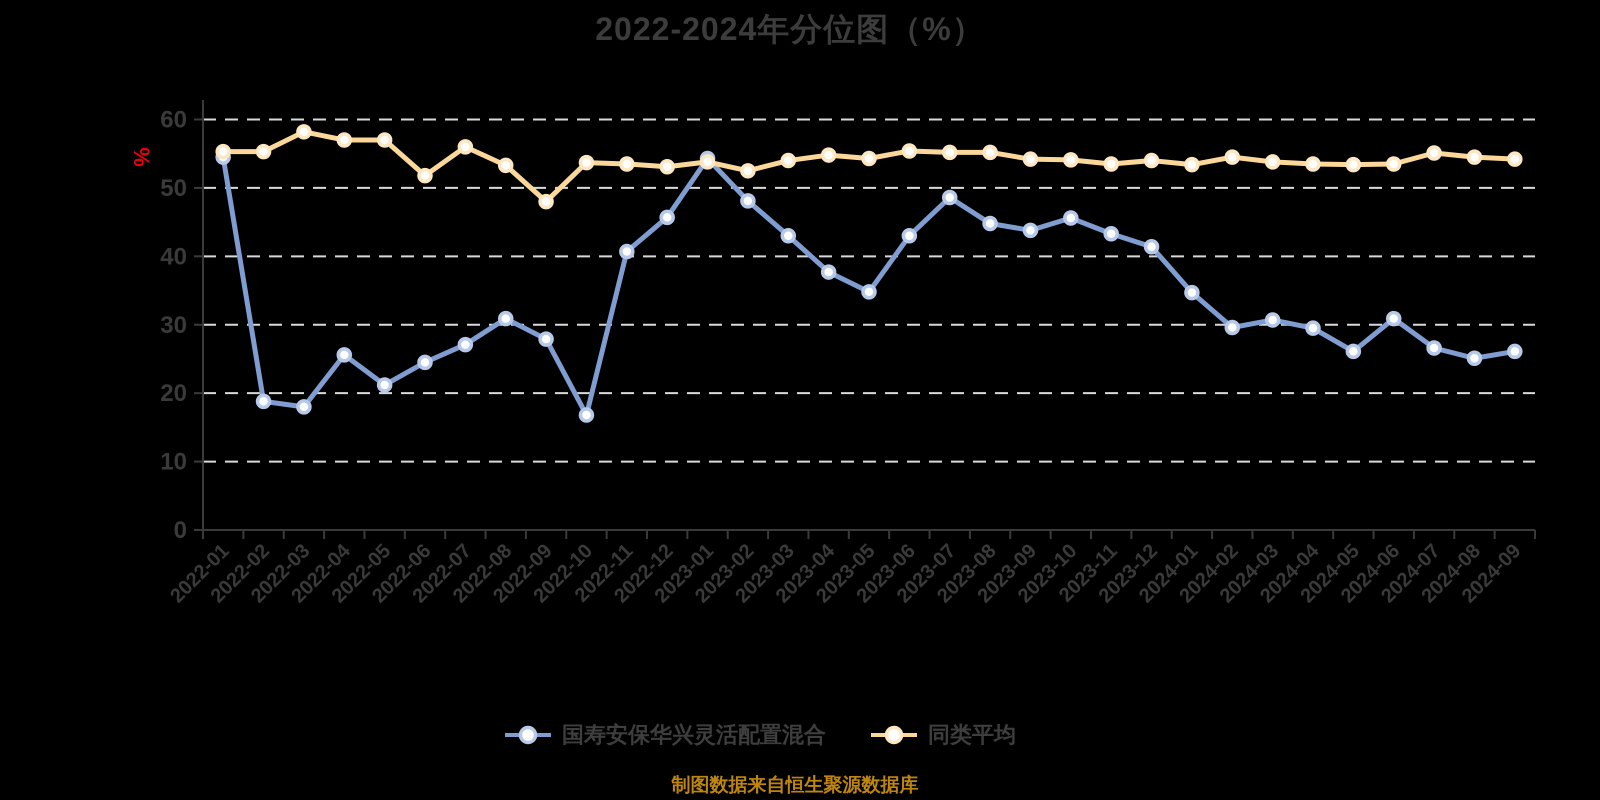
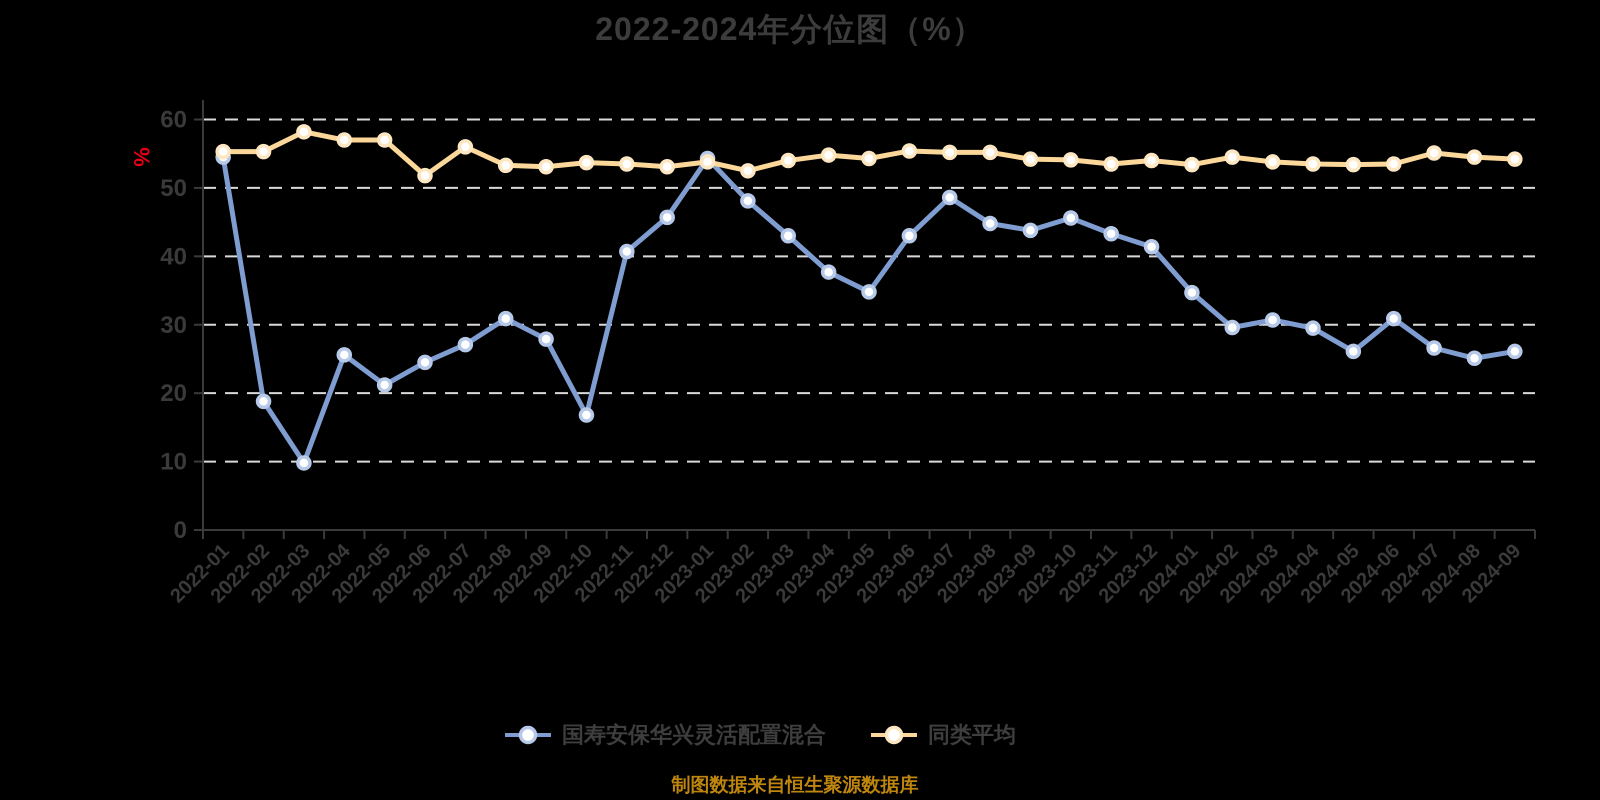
国寿安保华兴灵活配置混合/2022-03: 18 -> 10
同类平均/2022-09: 48 -> 53
